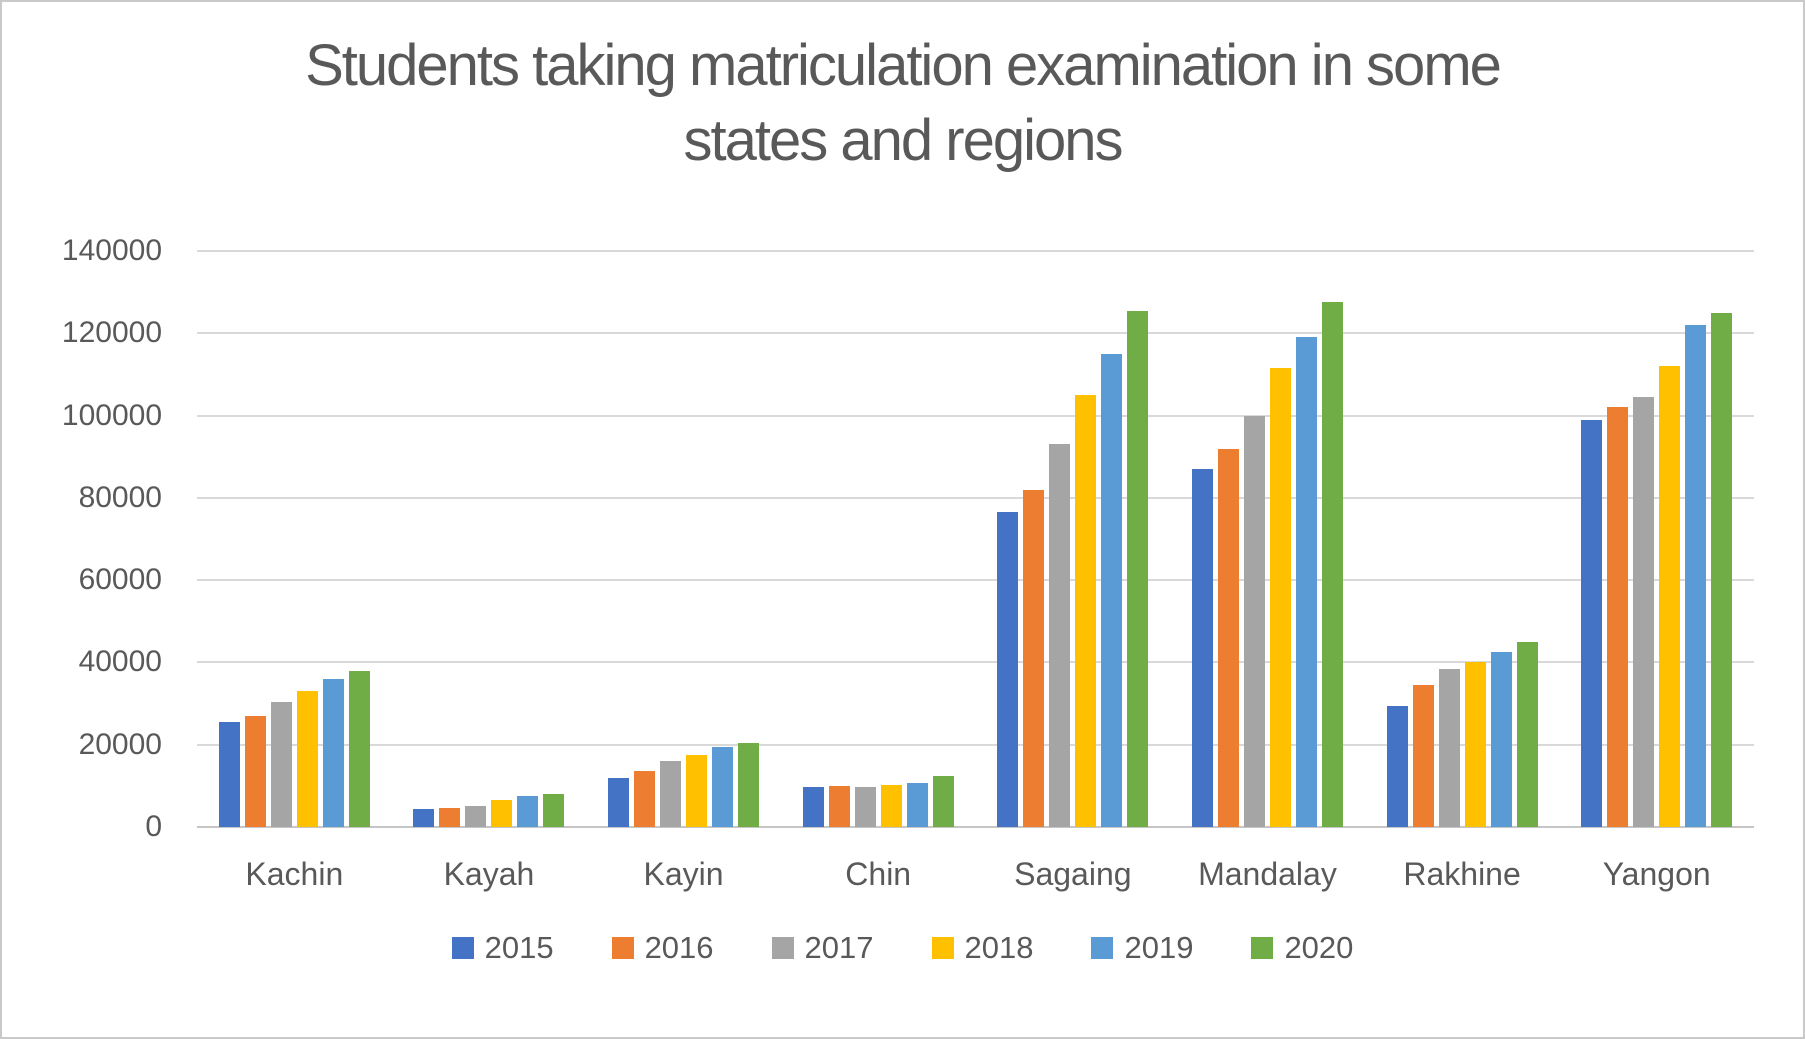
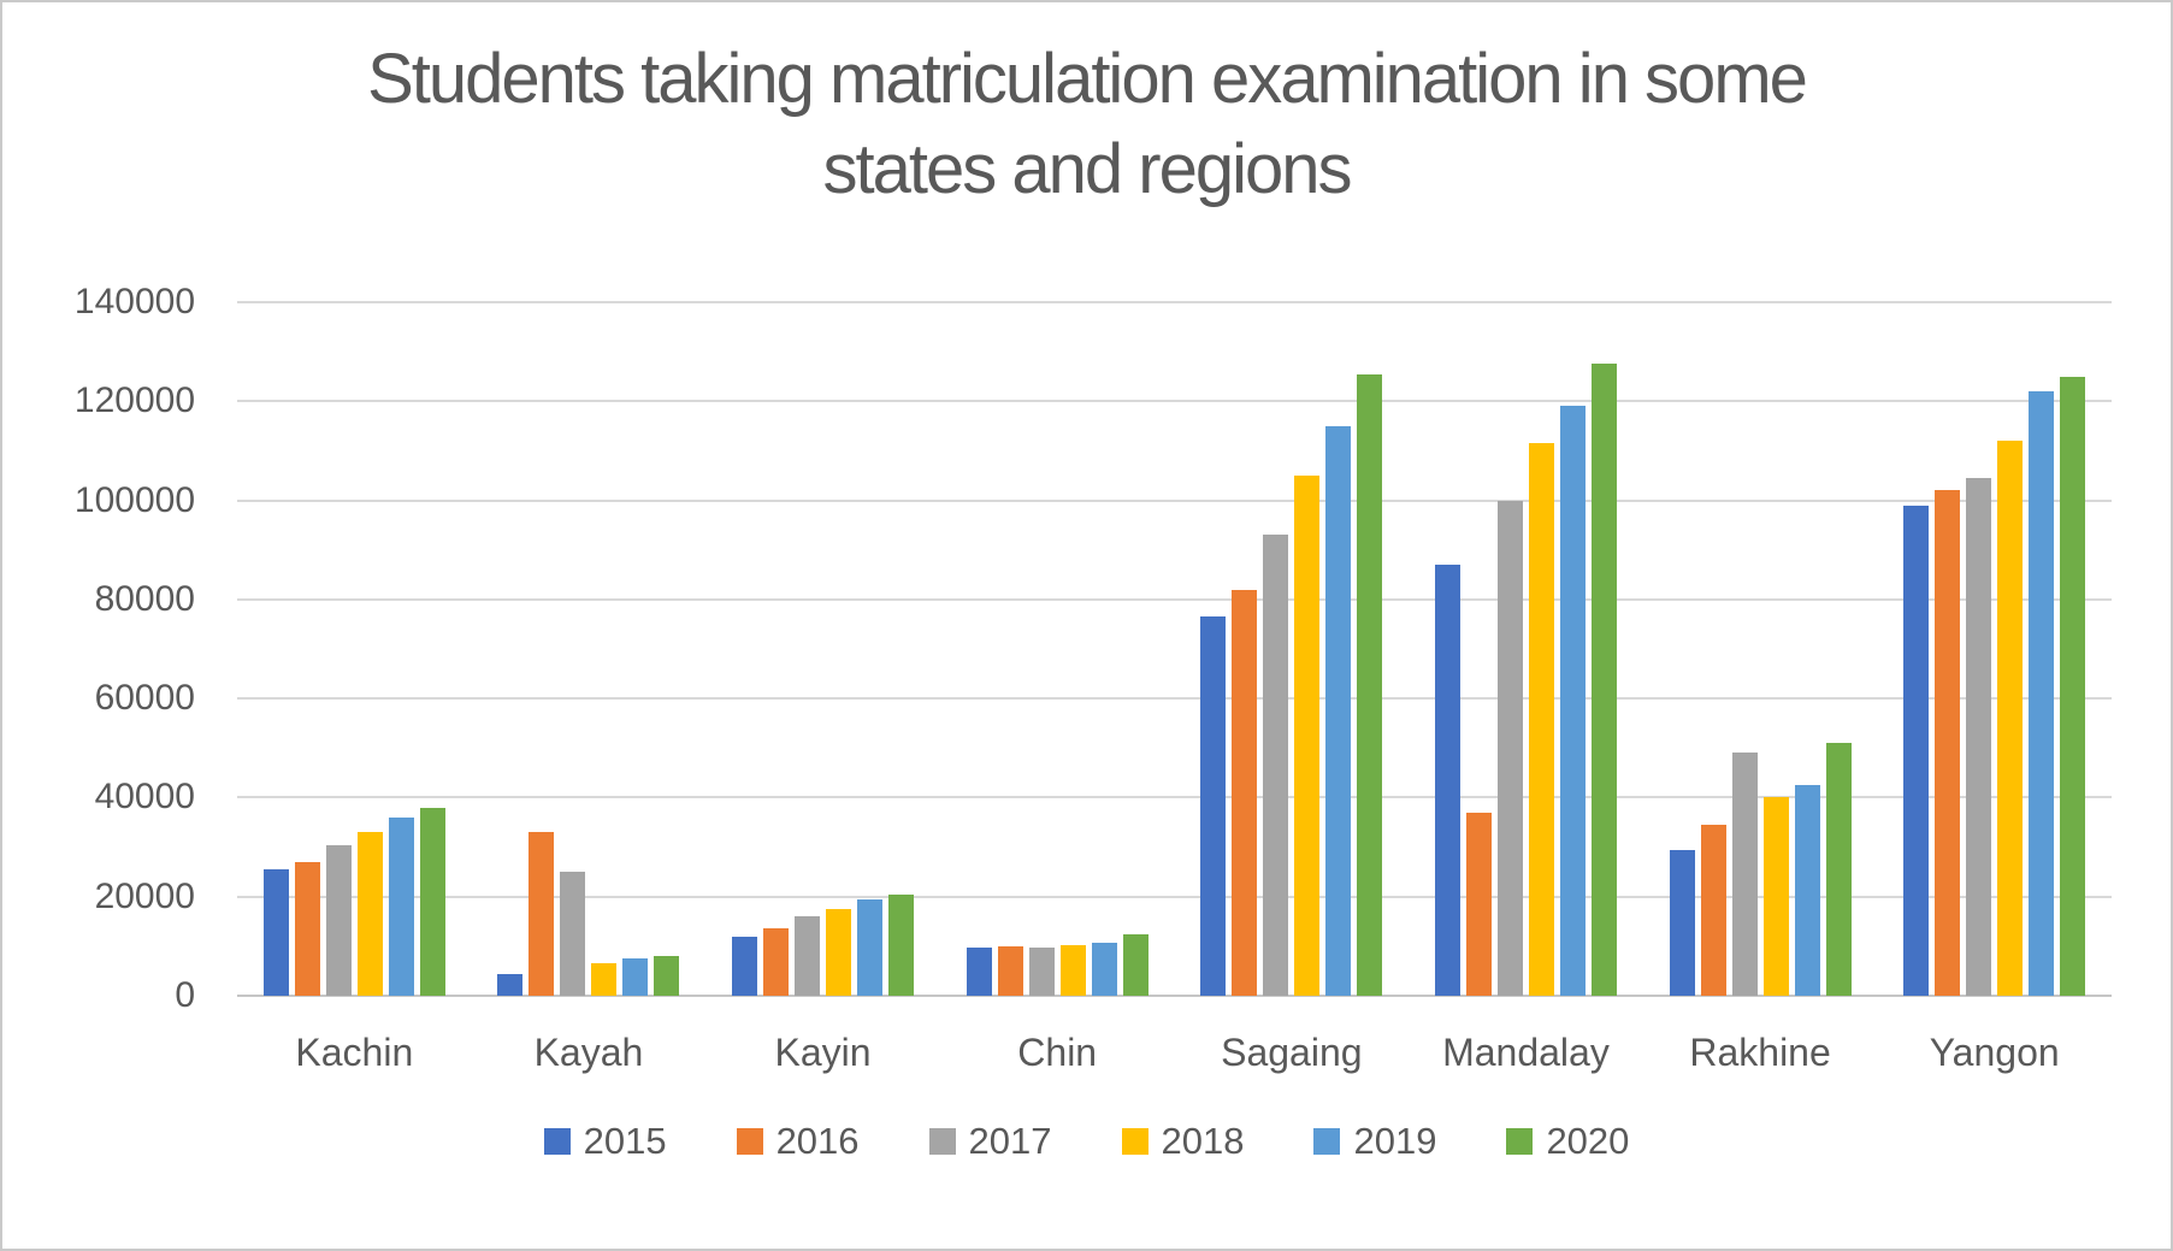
2016/Kayah: 5000 -> 33000
2017/Kayah: 5000 -> 25000
2016/Mandalay: 92000 -> 37000
2017/Rakhine: 38000 -> 49000
2020/Rakhine: 45000 -> 51000
